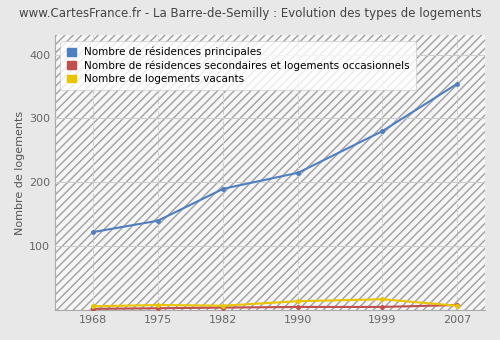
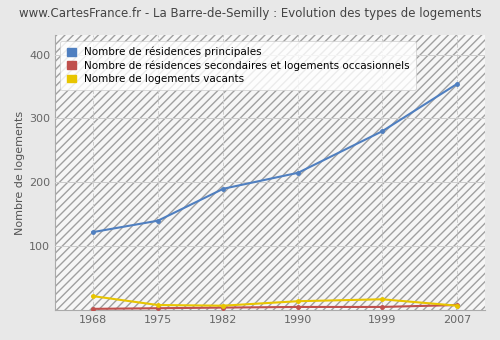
Nombre de logements vacants/1968: 6 -> 22
